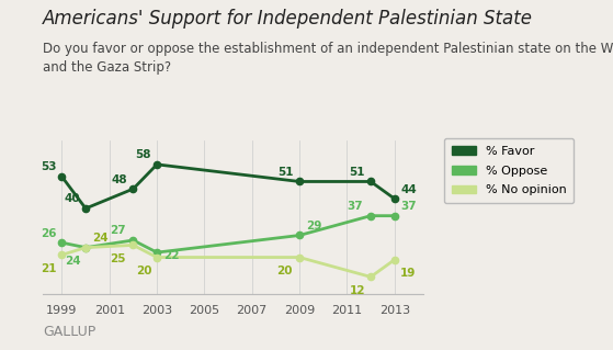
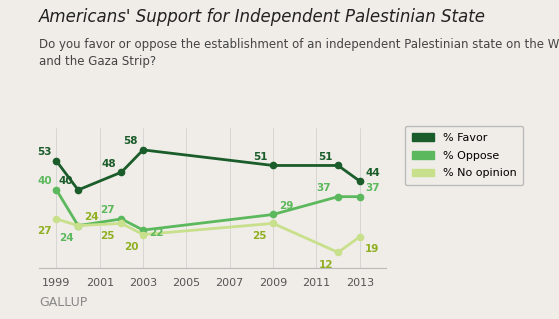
% Oppose/1999: 26 -> 40
% No opinion/1999: 21 -> 27
% No opinion/2009: 20 -> 25
